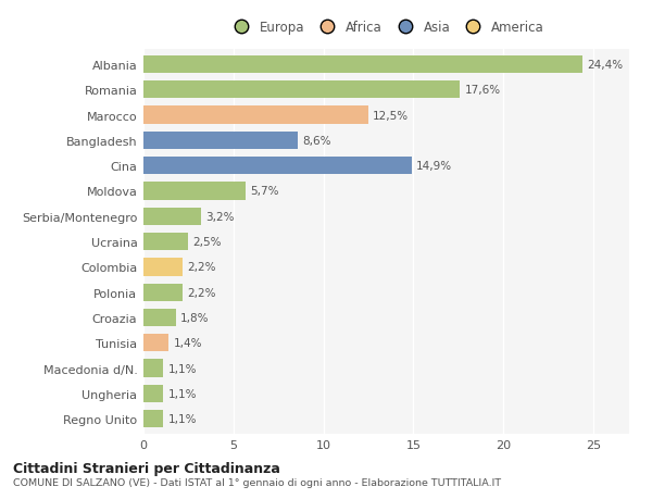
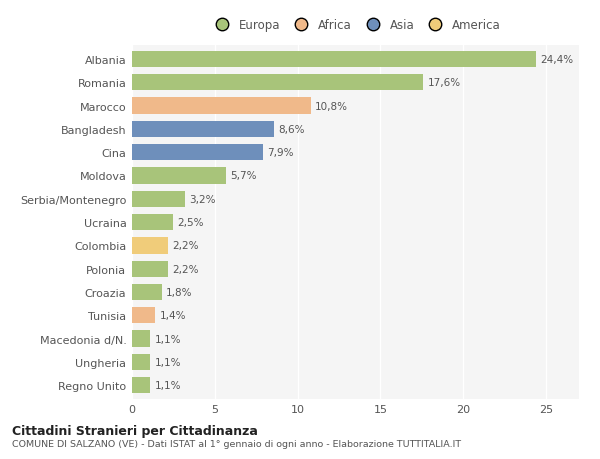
Marocco: 12,5% -> 10,8%
Cina: 14,9% -> 7,9%
